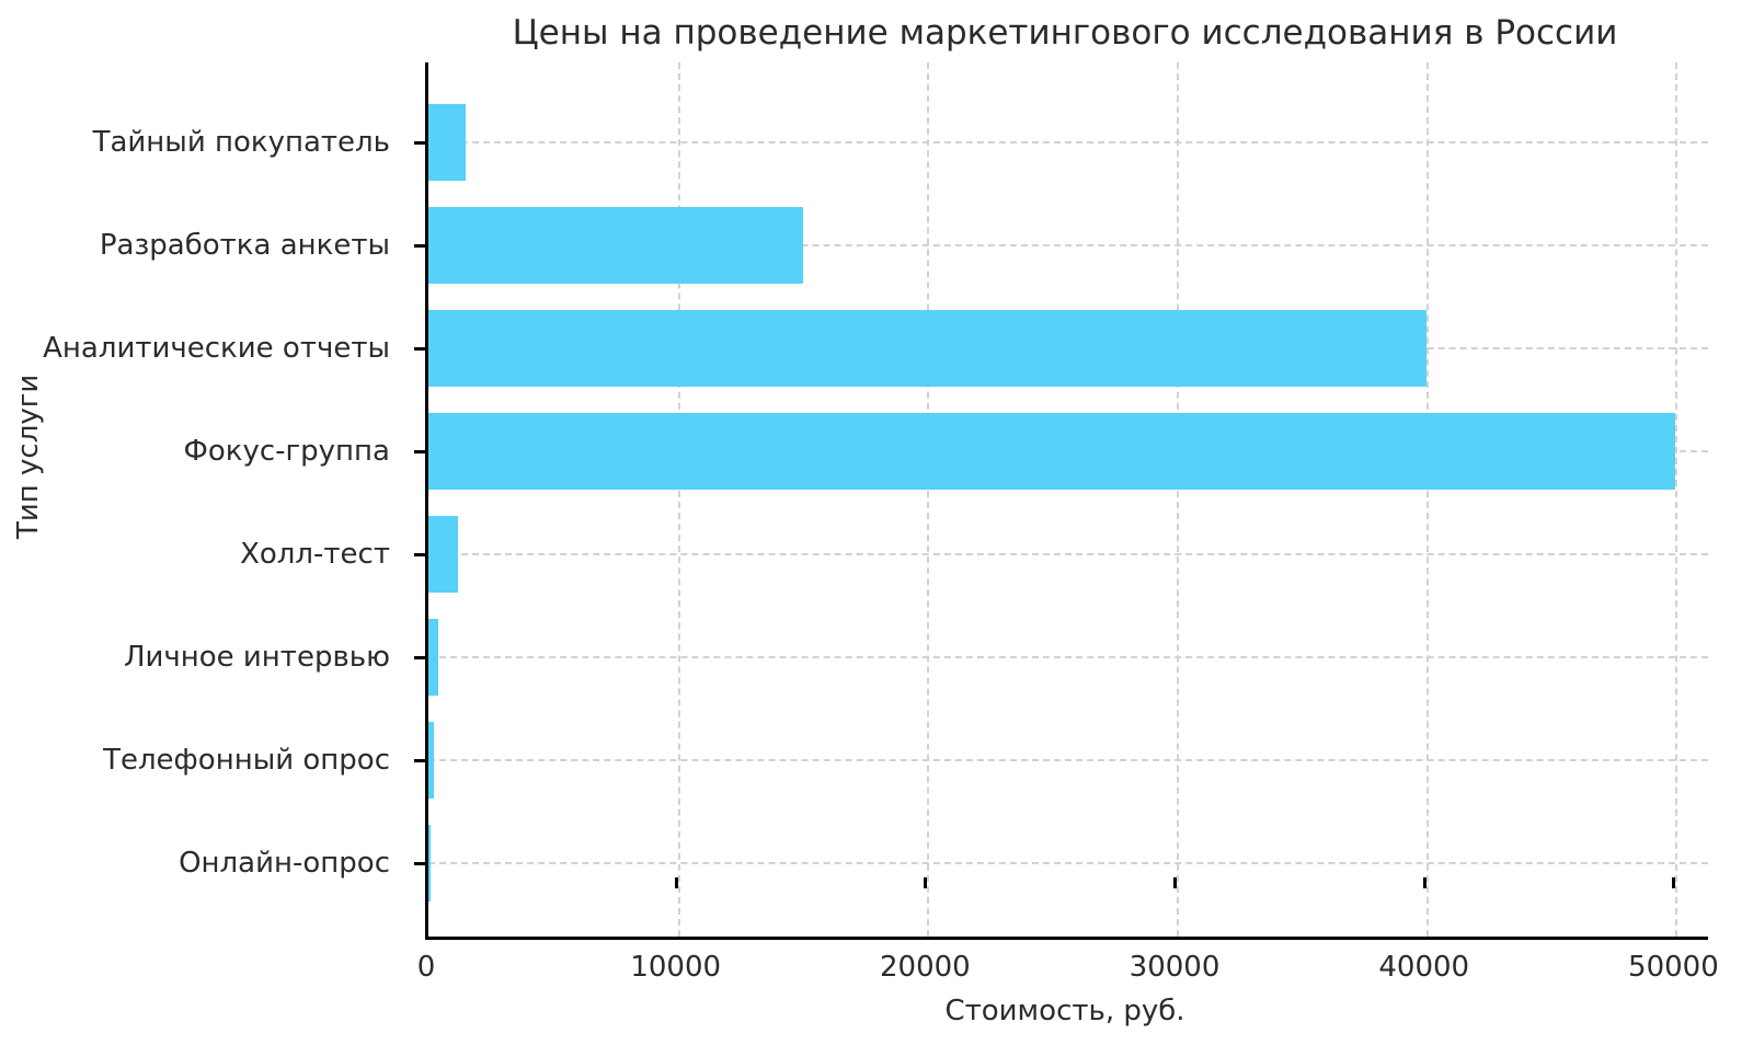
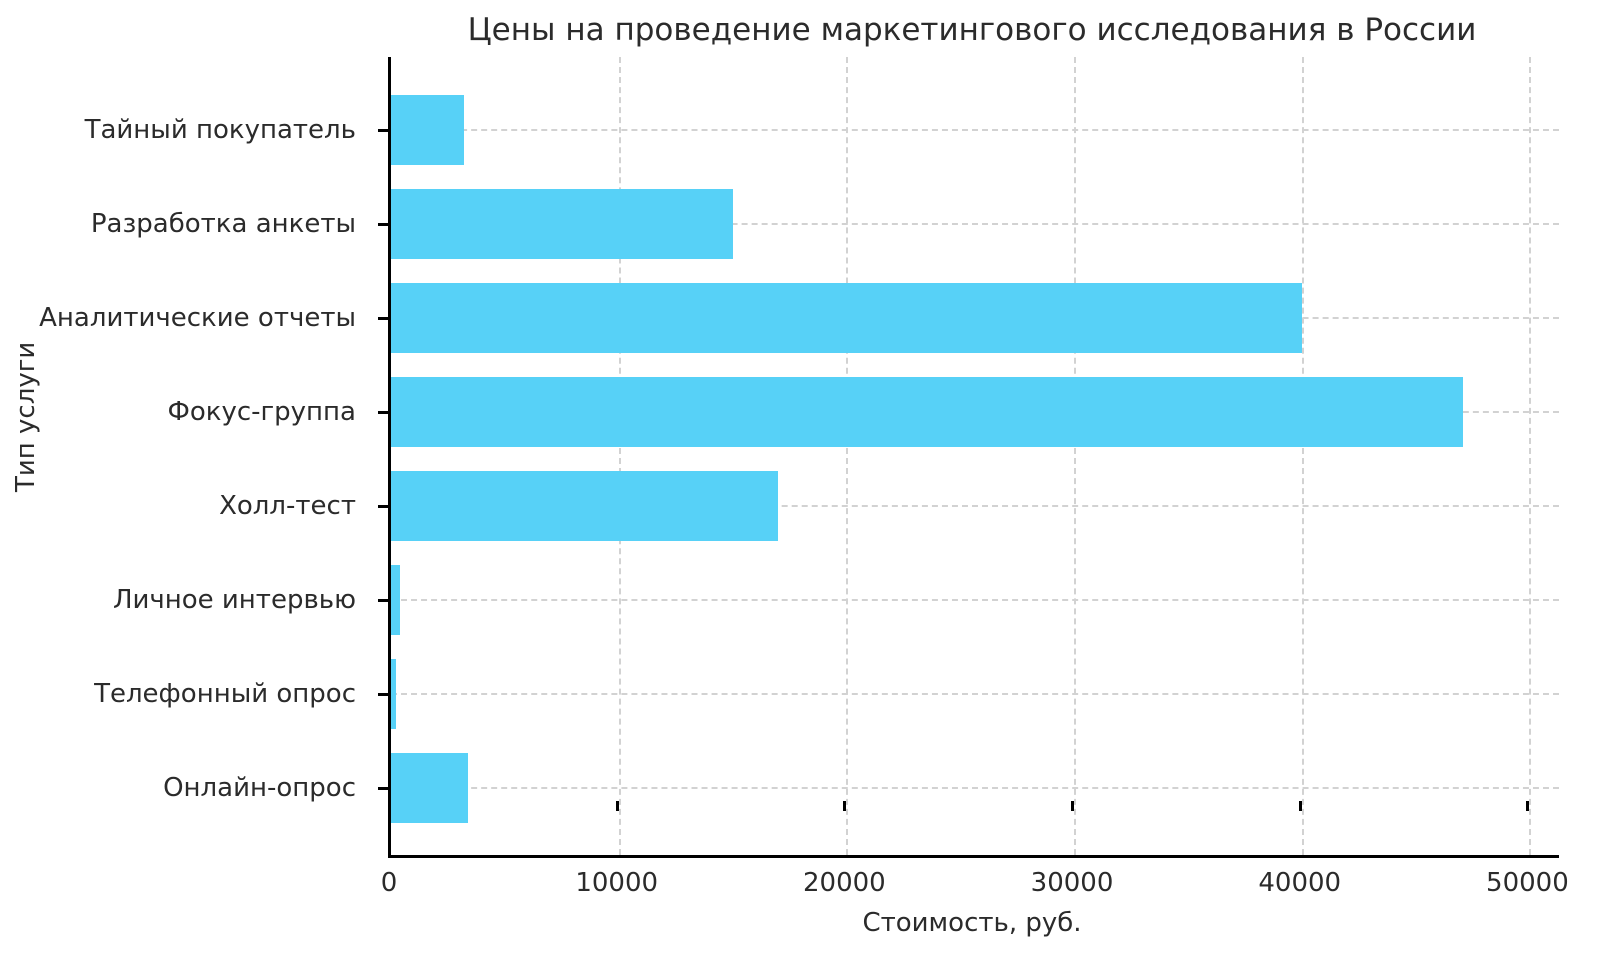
Тайный покупатель: 1500 -> 3200
Фокус-группа: 50000 -> 47100
Холл-тест: 1200 -> 17000
Онлайн-опрос: 100 -> 3400
